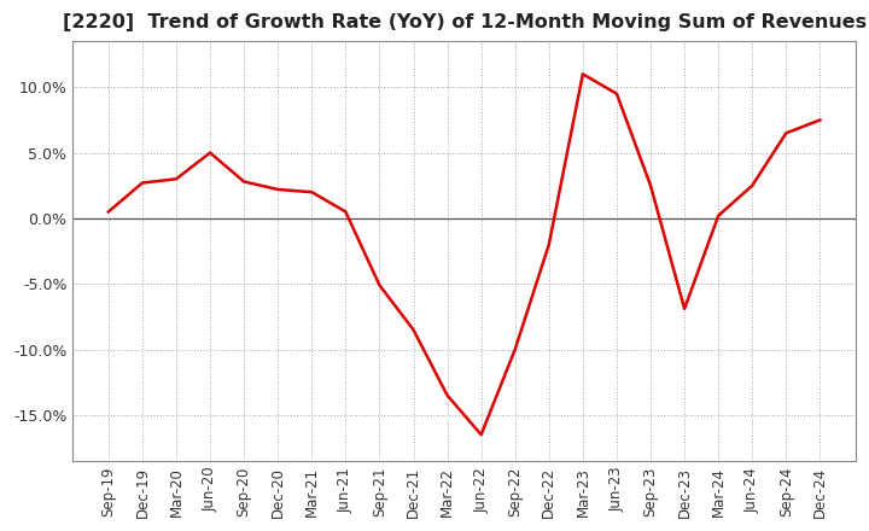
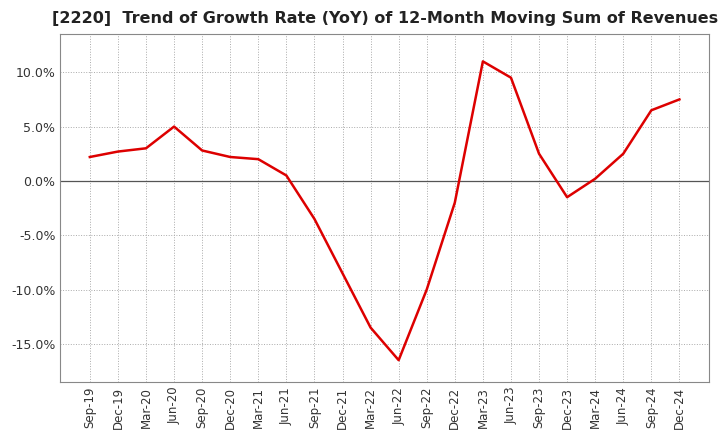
Sep-19: 0.5% -> 2.2%
Sep-21: -5.1% -> -3.5%
Dec-23: -6.9% -> -1.5%
